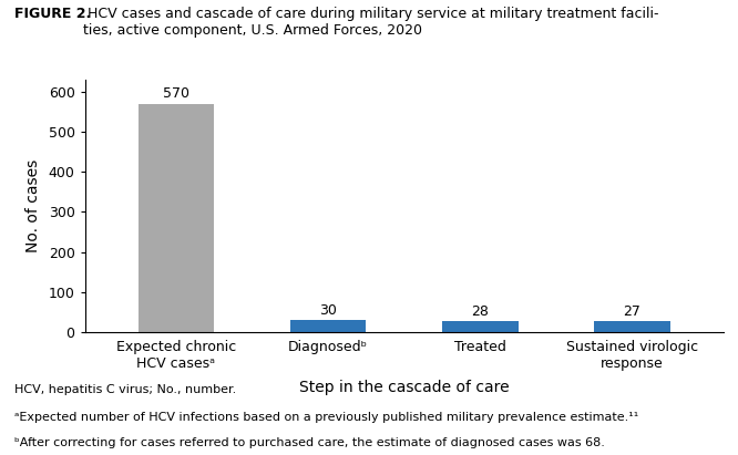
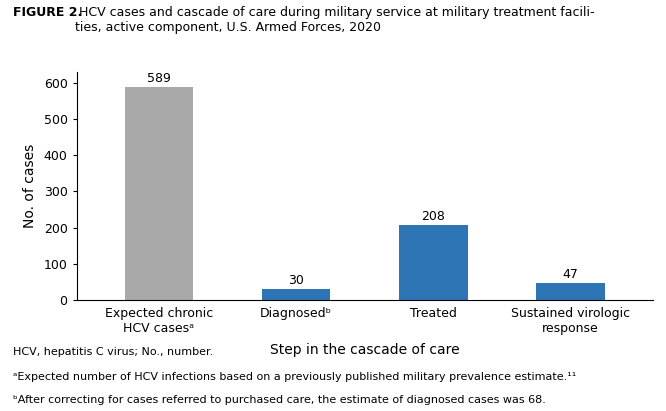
Expected chronic HCV casesᵃ: 570 -> 589
Treated: 28 -> 208
Sustained virologic response: 27 -> 47
